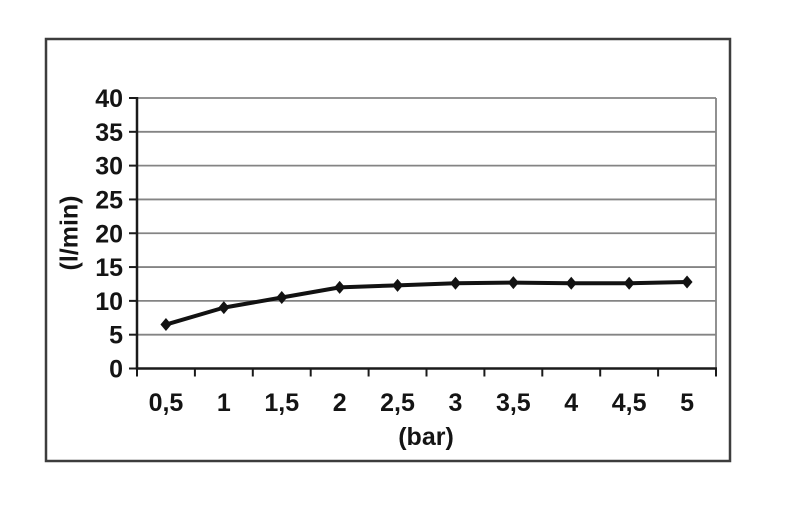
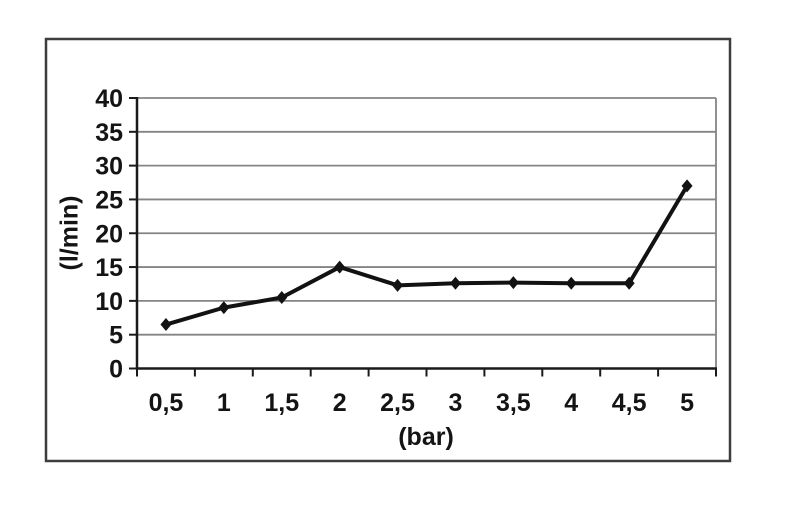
2: 12 -> 15
5: 13 -> 27
